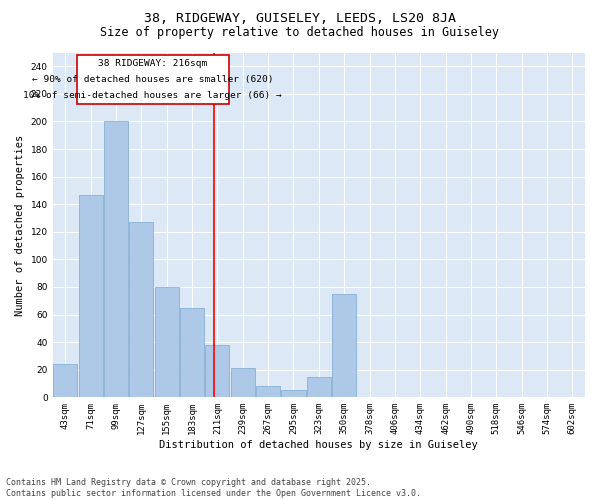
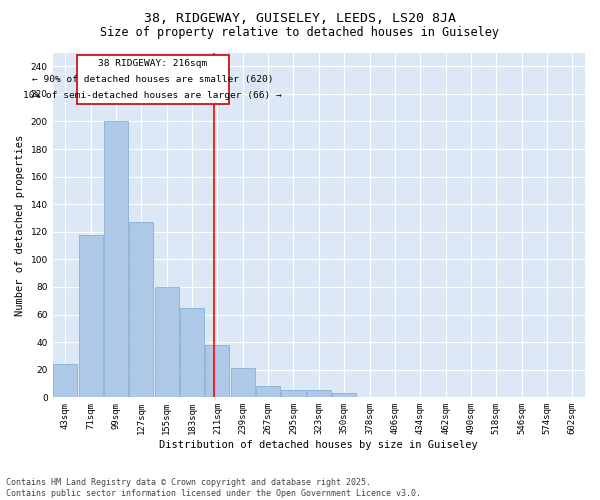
71sqm: 147 -> 118
323sqm: 15 -> 5
350sqm: 75 -> 3
